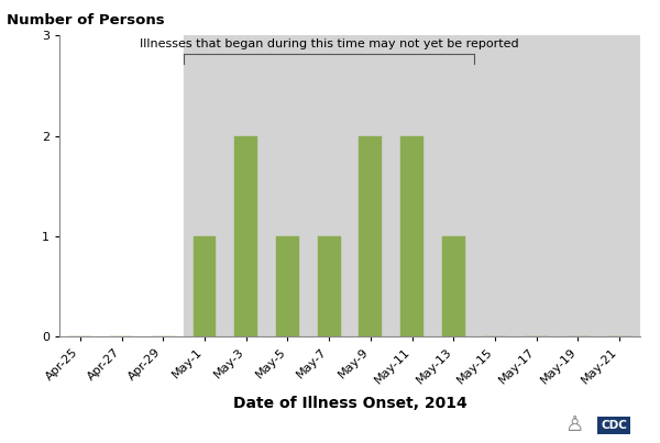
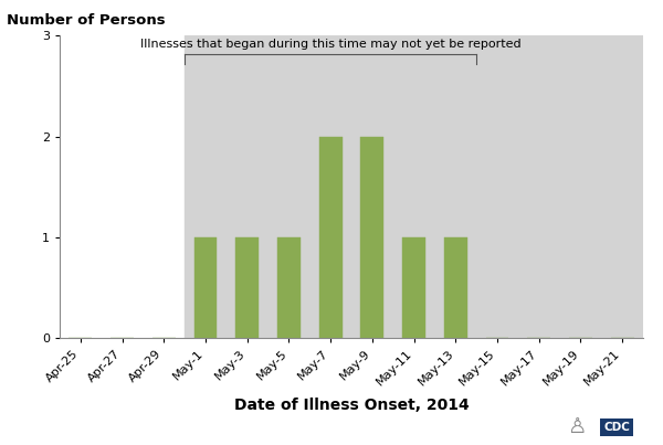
May-3: 2 -> 1
May-7: 1 -> 2
May-11: 2 -> 1
